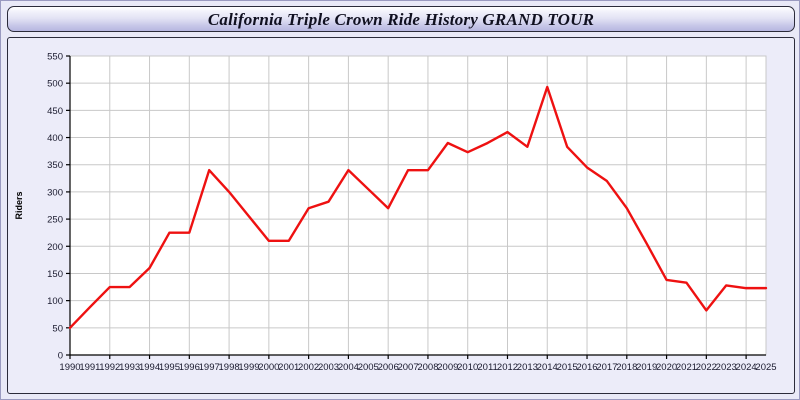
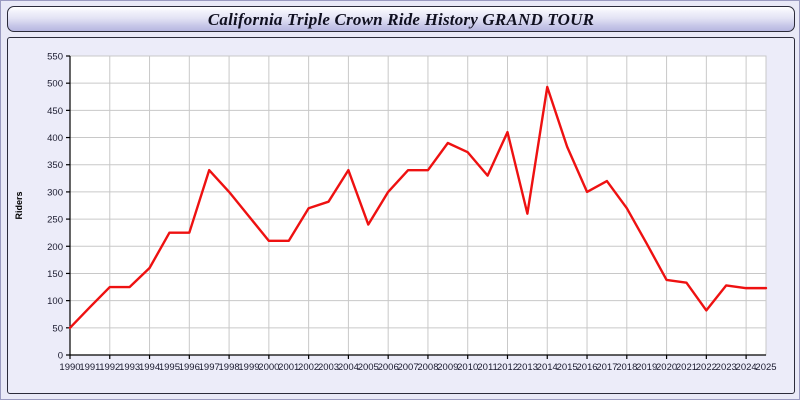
2005: 300 -> 240
2006: 270 -> 300
2011: 390 -> 330
2013: 380 -> 260
2016: 340 -> 300
